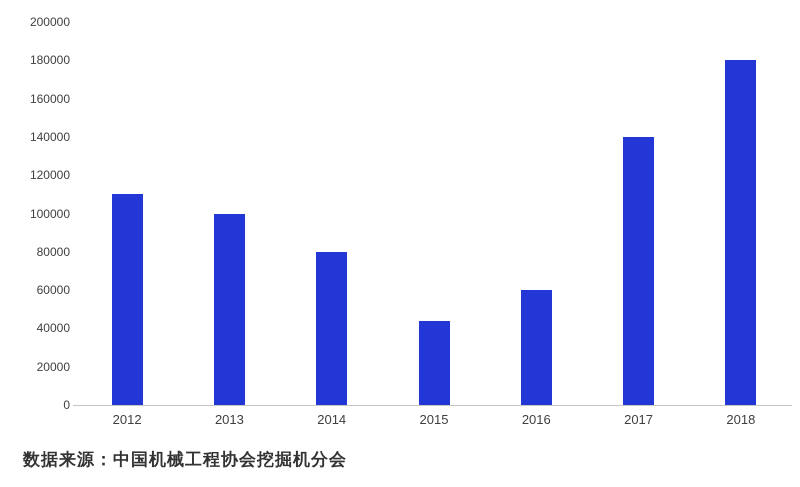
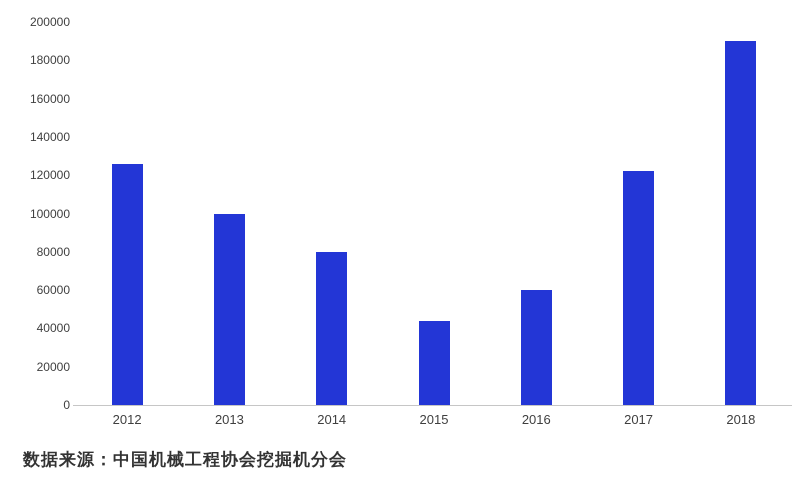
2012: 110000 -> 126000
2017: 140000 -> 122000
2018: 180000 -> 190000
